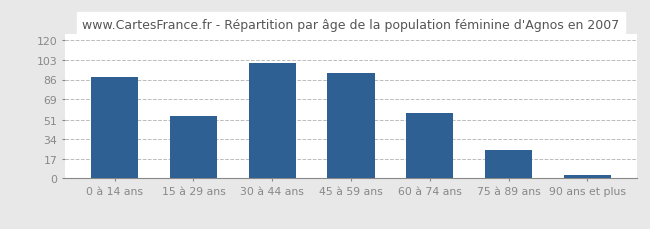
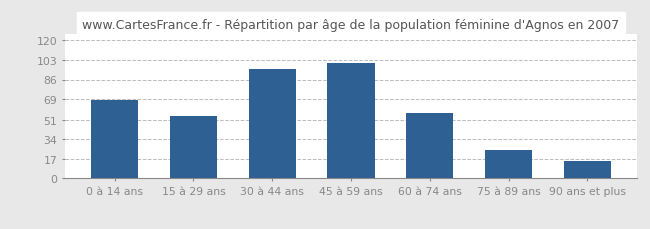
0 à 14 ans: 88 -> 68
30 à 44 ans: 100 -> 95
45 à 59 ans: 92 -> 100
90 ans et plus: 3 -> 15
